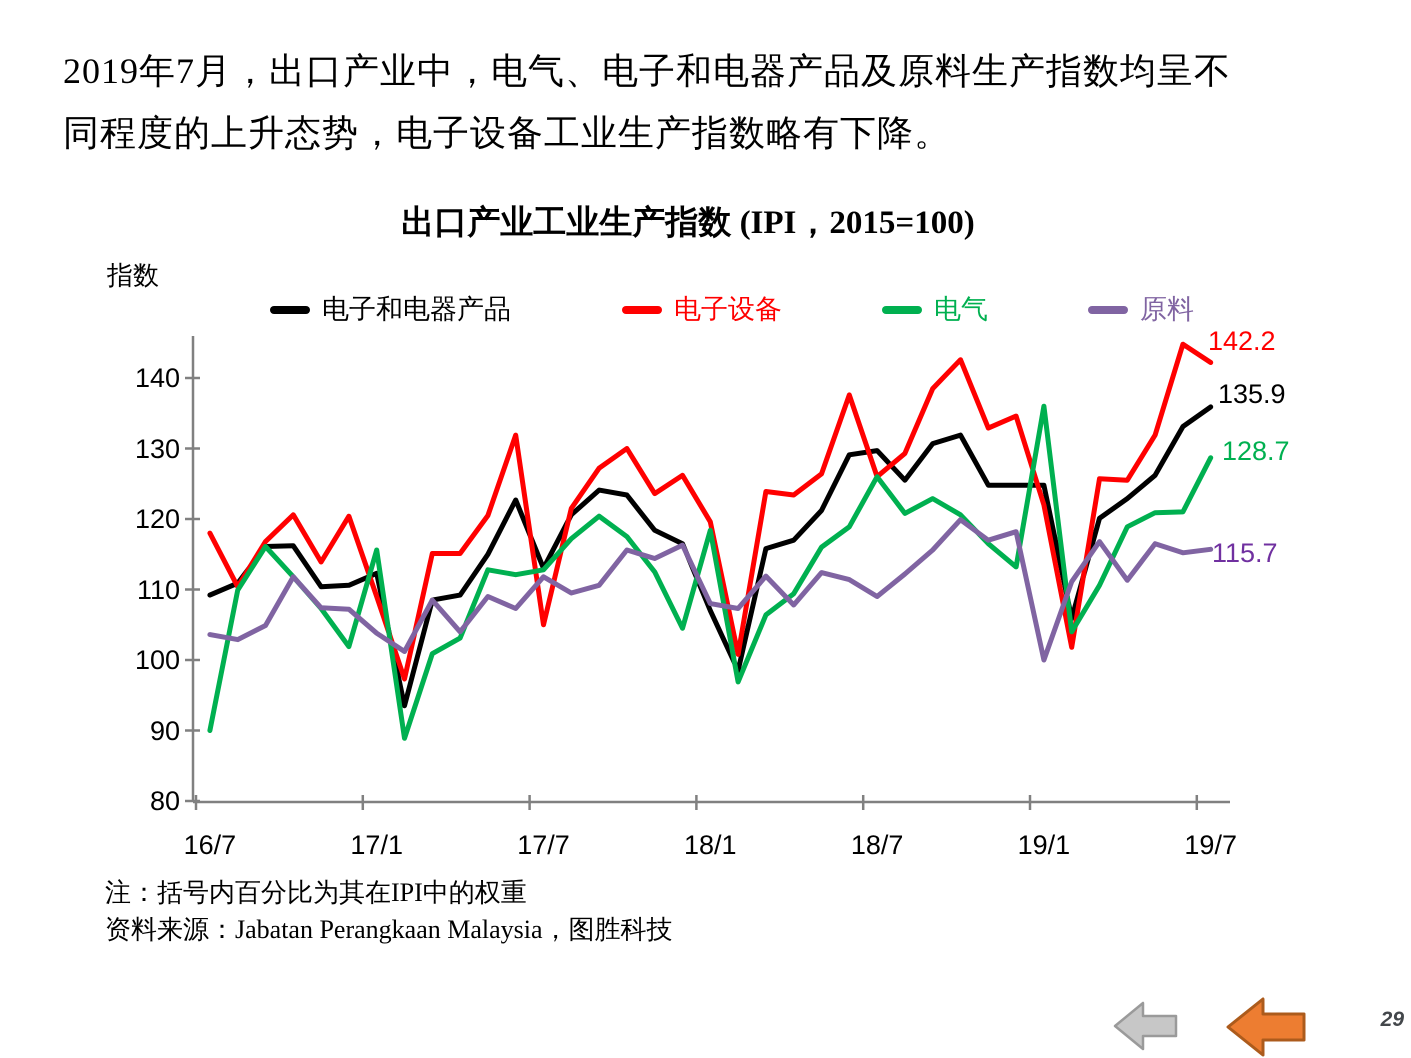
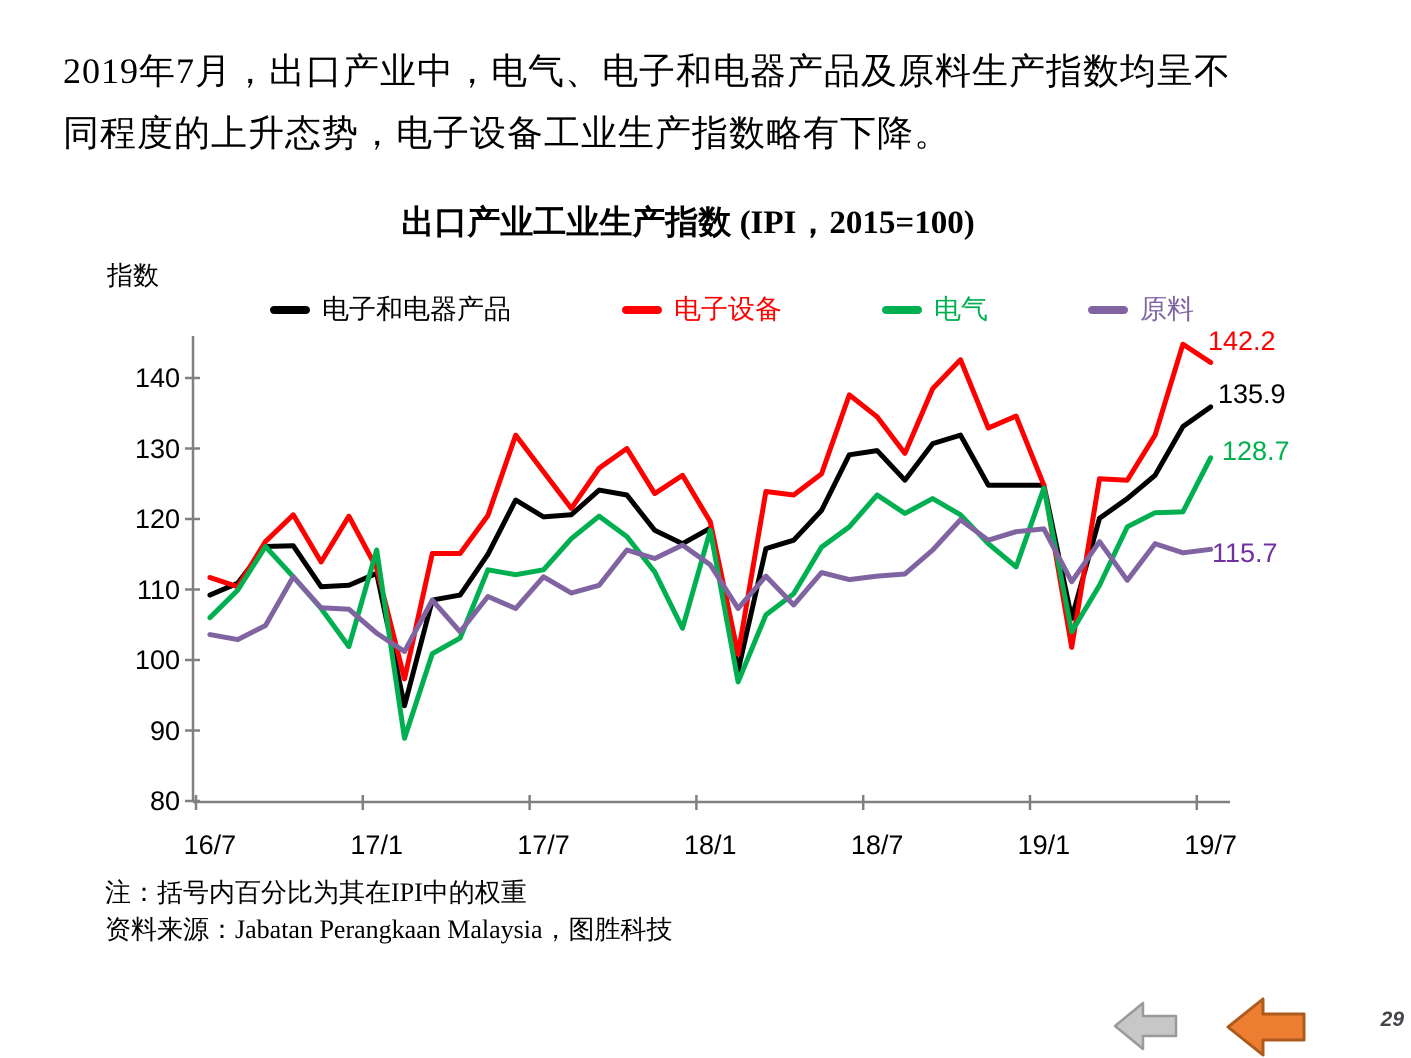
电子设备/16/7: 118 -> 112
电气/16/7: 90 -> 106
电子设备/17/1: 109 -> 113
电子和电器产品/17/7: 113 -> 120
电子设备/17/7: 105 -> 127
电子和电器产品/18/1: 107 -> 119
原料/18/1: 108 -> 114
电子设备/18/7: 126 -> 134
电气/18/7: 126 -> 123
原料/18/7: 109 -> 112
电子设备/19/1: 122 -> 125
电气/19/1: 136 -> 124
原料/19/1: 100 -> 119
